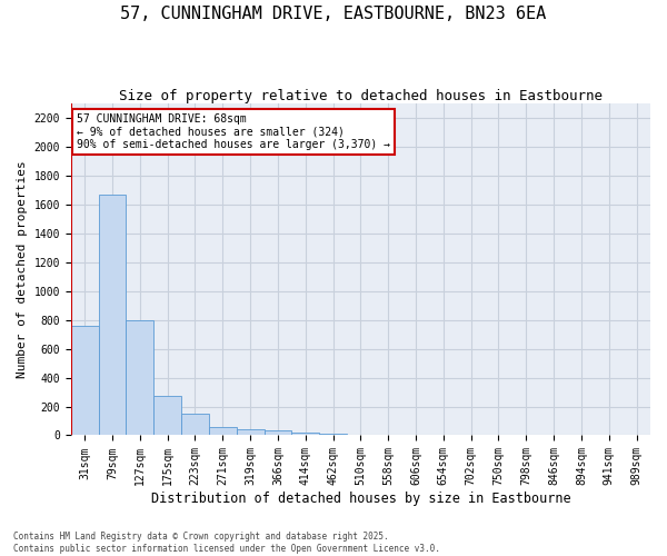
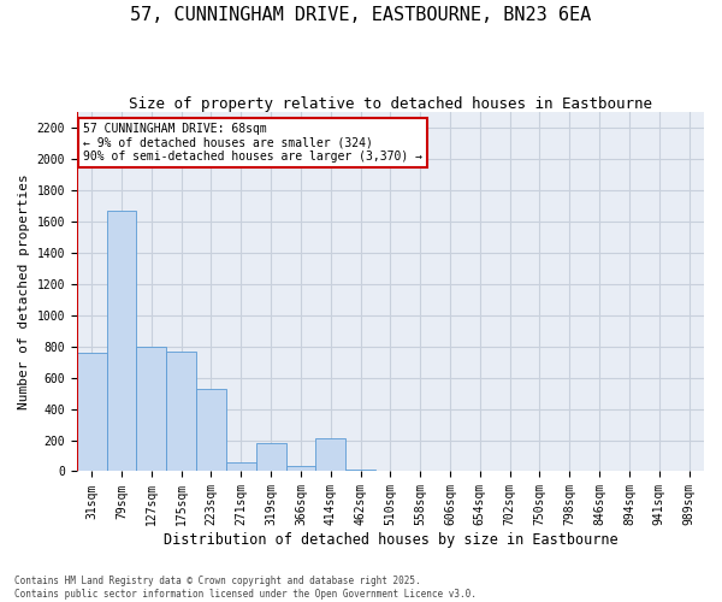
175sqm: 270 -> 770
223sqm: 150 -> 530
319sqm: 40 -> 180
414sqm: 20 -> 210
